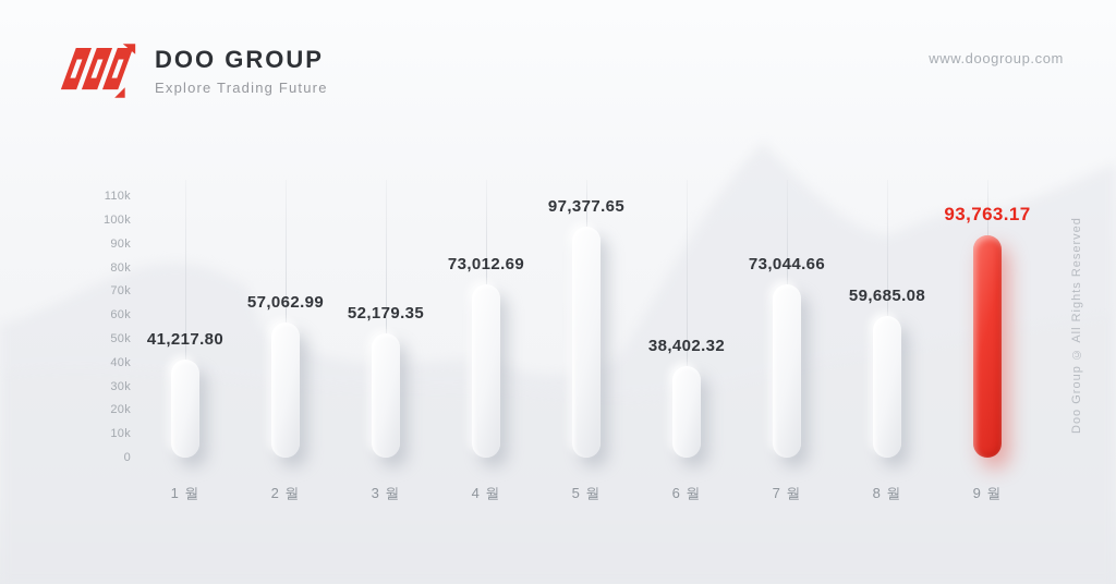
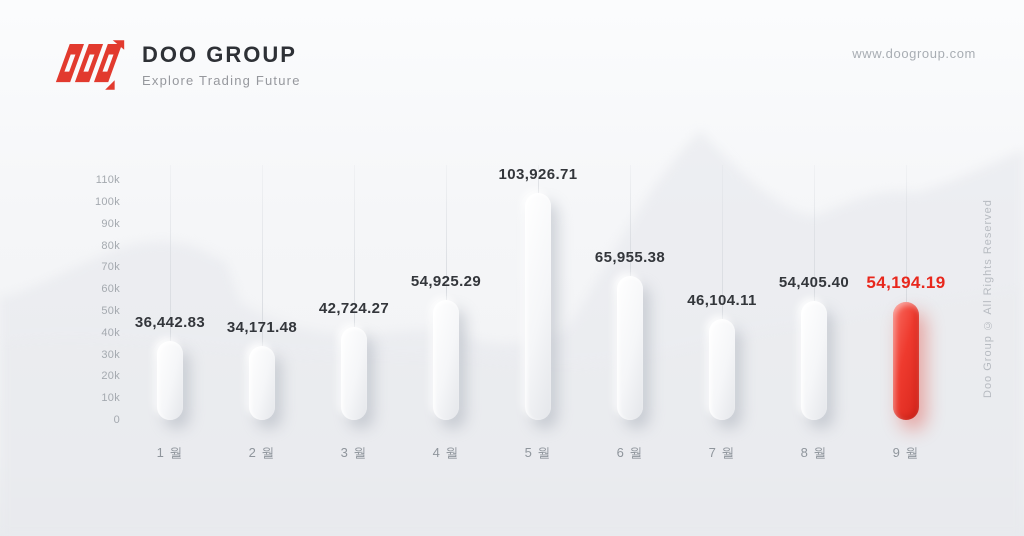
1 월: 41,217.80 -> 36,442.83
2 월: 57,062.99 -> 34,171.48
3 월: 52,179.35 -> 42,724.27
4 월: 73,012.69 -> 54,925.29
5 월: 97,377.65 -> 103,926.71
6 월: 38,402.32 -> 65,955.38
7 월: 73,044.66 -> 46,104.11
8 월: 59,685.08 -> 54,405.40
9 월: 93,763.17 -> 54,194.19
